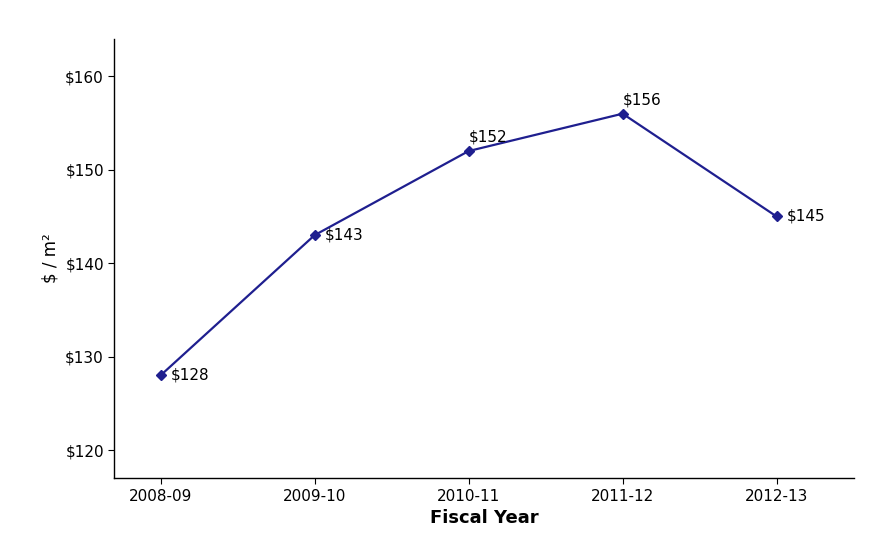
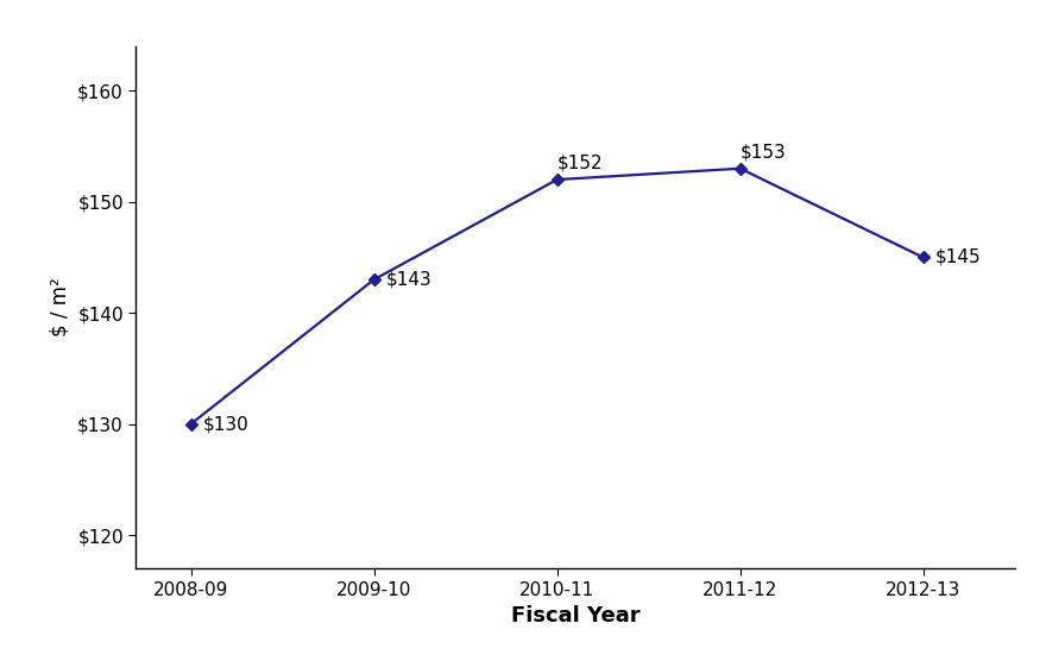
2008-09: $128 -> $130
2011-12: $156 -> $153
